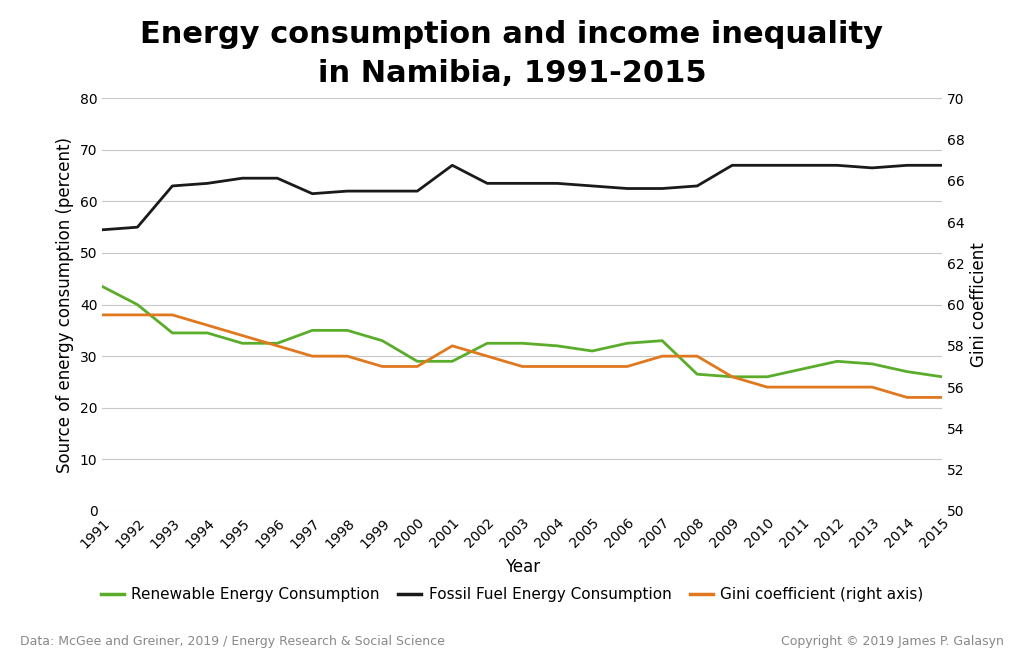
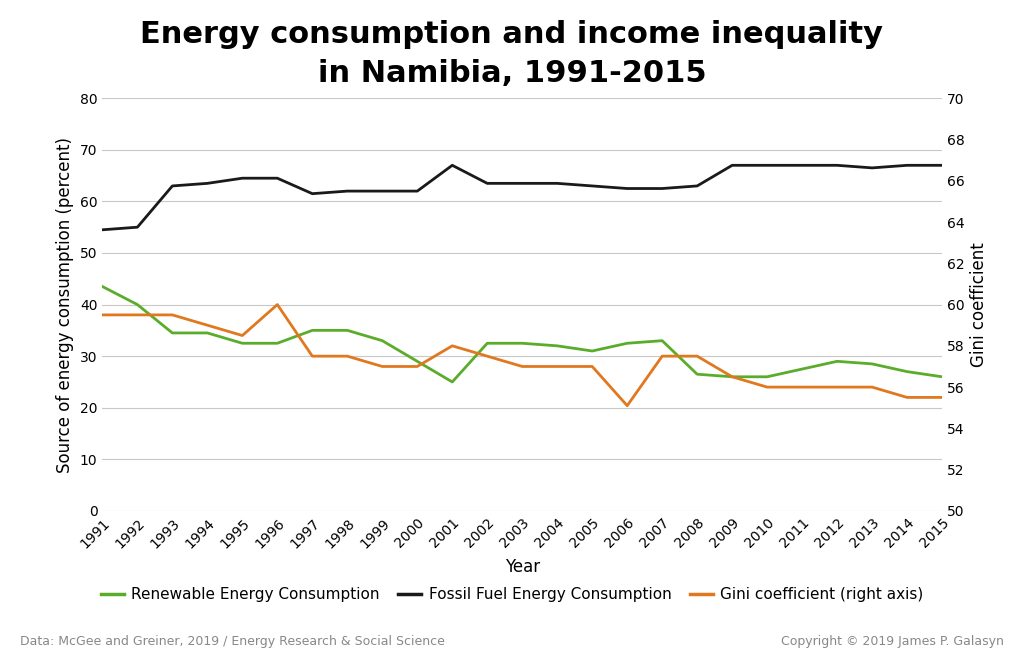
Gini coefficient (right axis)/1996: 58.0 -> 60.0
Renewable Energy Consumption/2001: 29.0 -> 25.0
Gini coefficient (right axis)/2006: 57.0 -> 55.1
